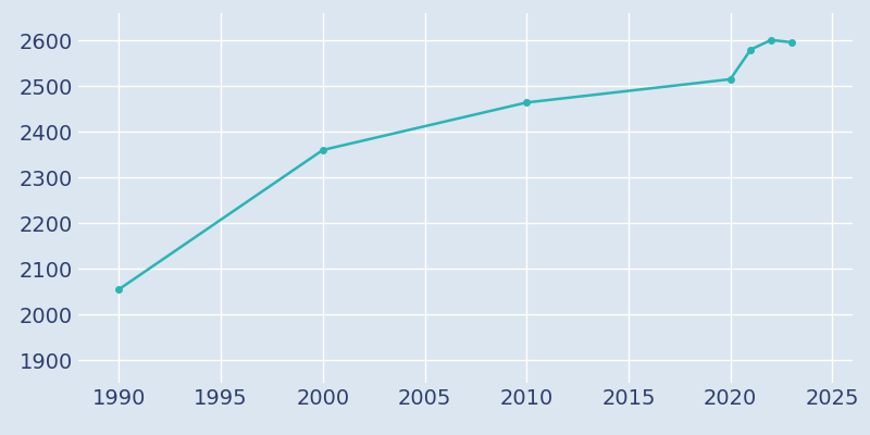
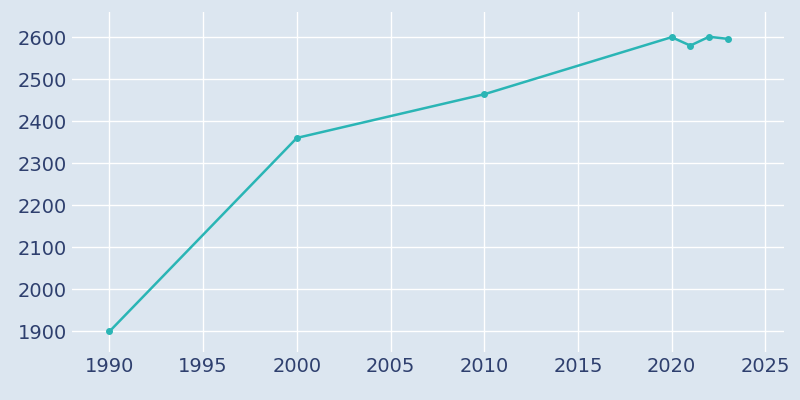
1990: 2055 -> 1899
2020: 2515 -> 2600
